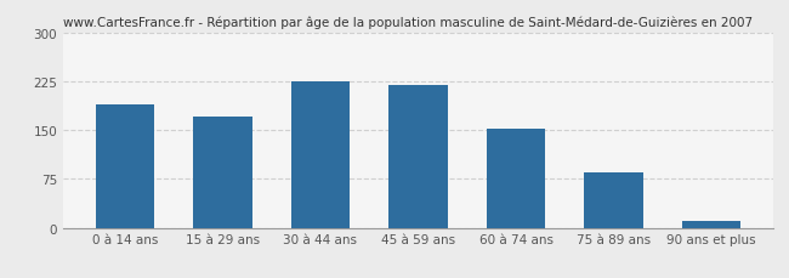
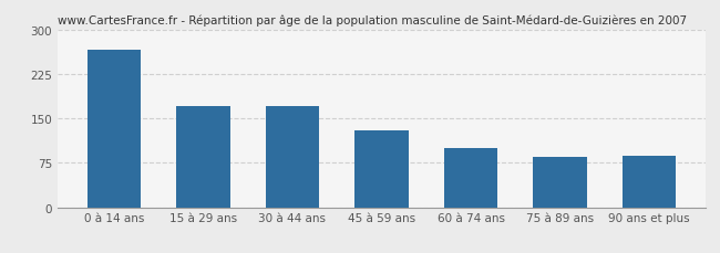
0 à 14 ans: 190 -> 266
30 à 44 ans: 225 -> 170
45 à 59 ans: 220 -> 130
60 à 74 ans: 152 -> 100
90 ans et plus: 10 -> 86
